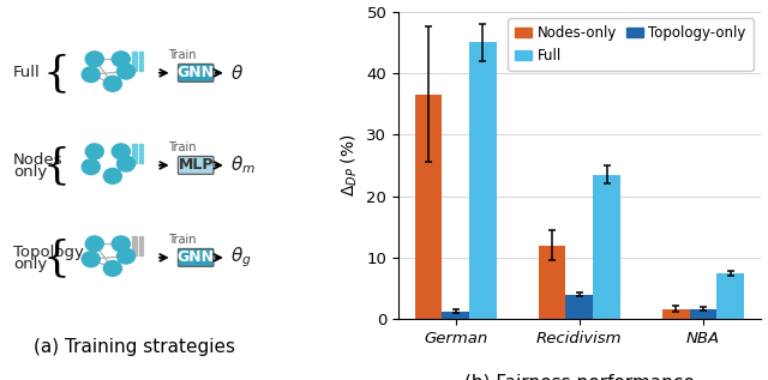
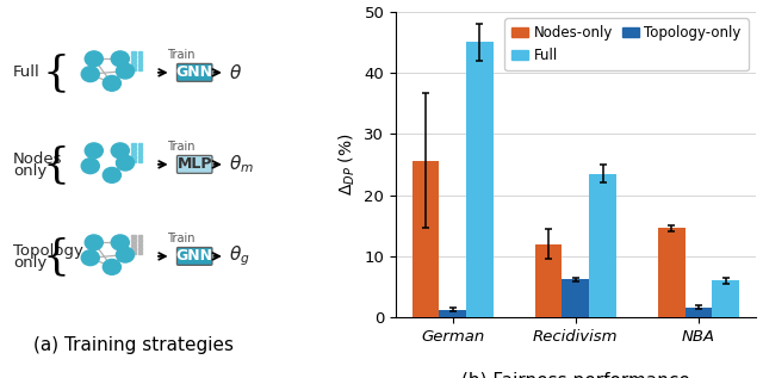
Nodes-only/German: 36.5 -> 25.6
Topology-only/Recidivism: 4.0 -> 6.2
Nodes-only/NBA: 1.7 -> 14.6
Full/NBA: 7.5 -> 6.0
